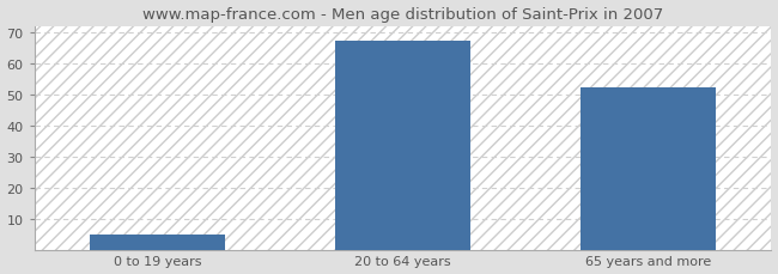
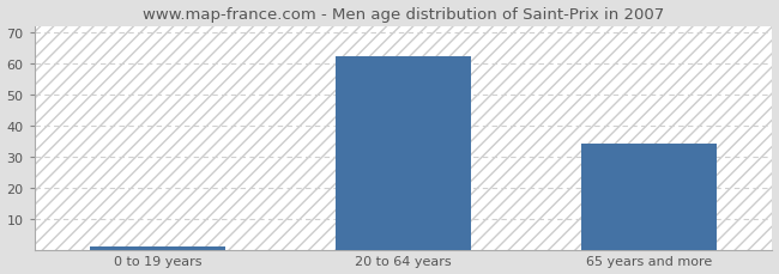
0 to 19 years: 5 -> 1
20 to 64 years: 67 -> 62
65 years and more: 52 -> 34
